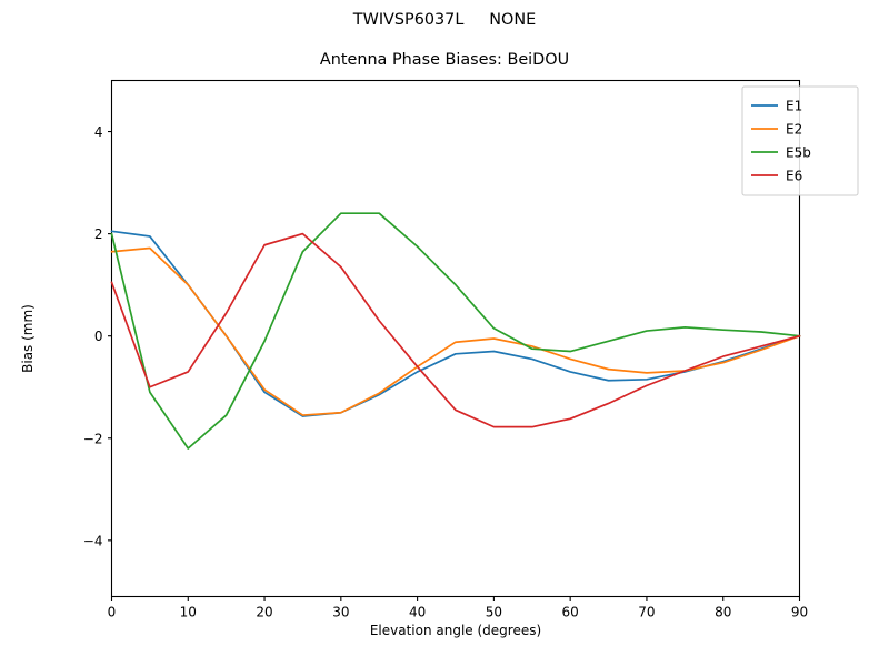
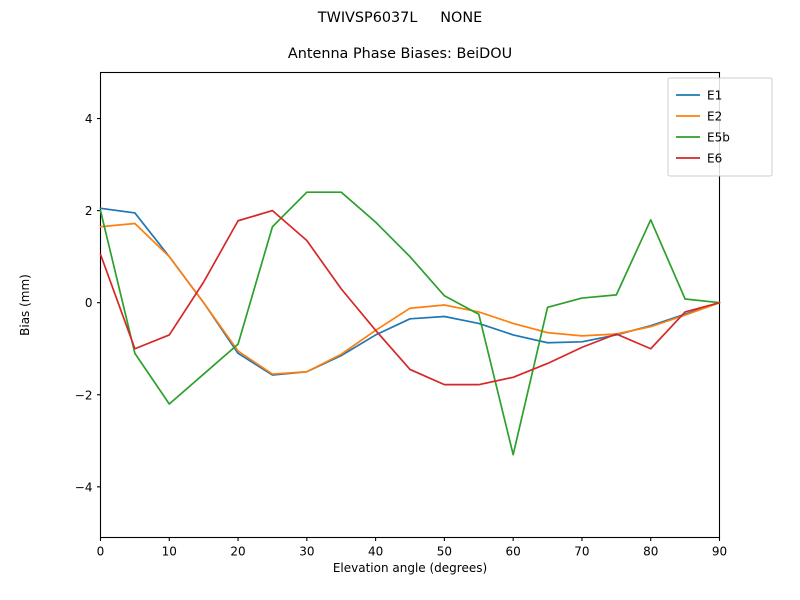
E5b/20: -0.1 -> -0.9
E5b/60: -0.3 -> -3.3
E5b/80: 0.1 -> 1.8
E6/80: -0.4 -> -1.0
